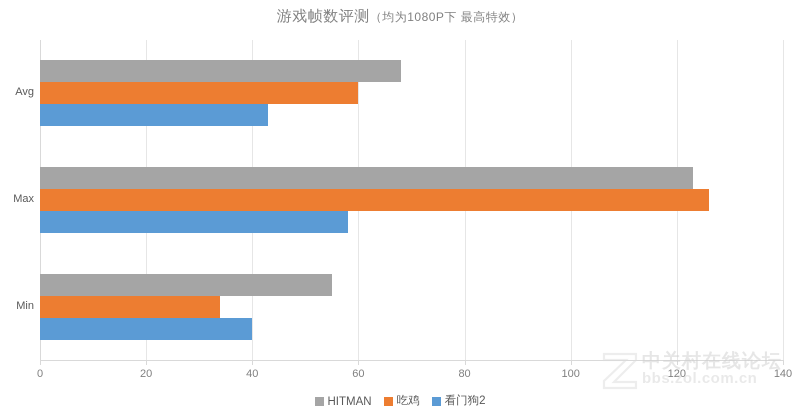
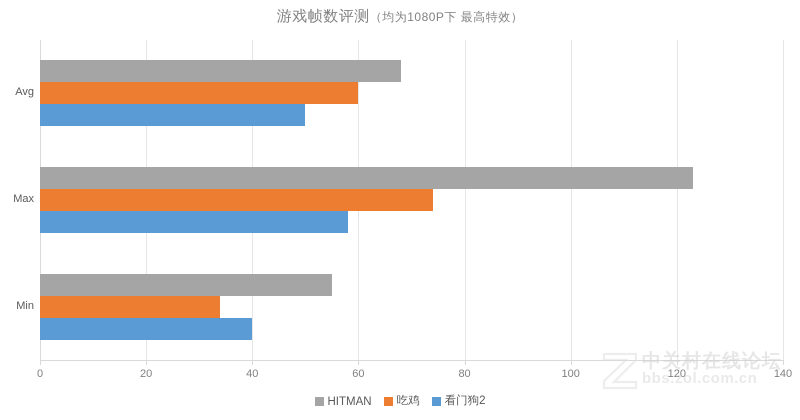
看门狗2/Avg: 43 -> 50
吃鸡/Max: 126 -> 74
